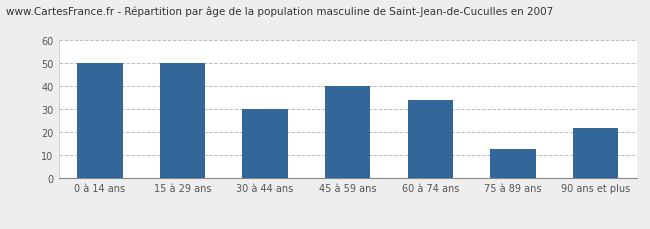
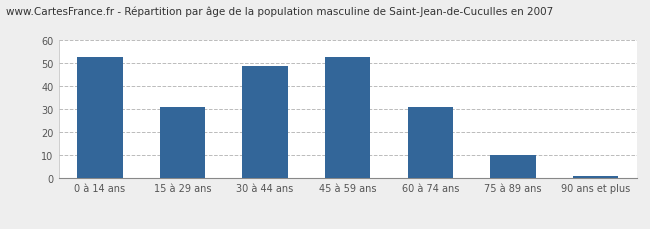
0 à 14 ans: 50 -> 53
15 à 29 ans: 50 -> 31
30 à 44 ans: 30 -> 49
45 à 59 ans: 40 -> 53
60 à 74 ans: 34 -> 31
75 à 89 ans: 13 -> 10
90 ans et plus: 22 -> 1
